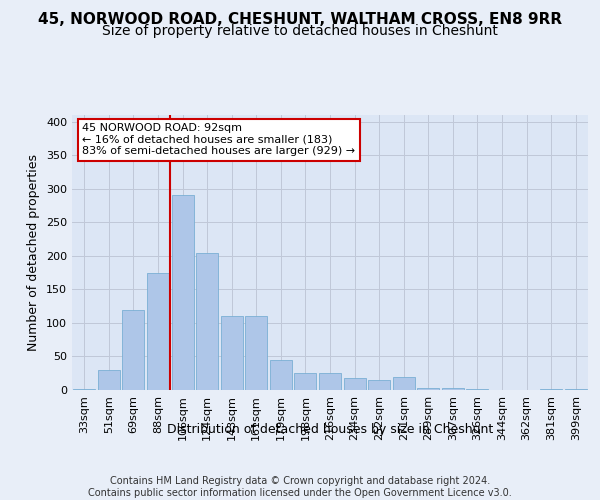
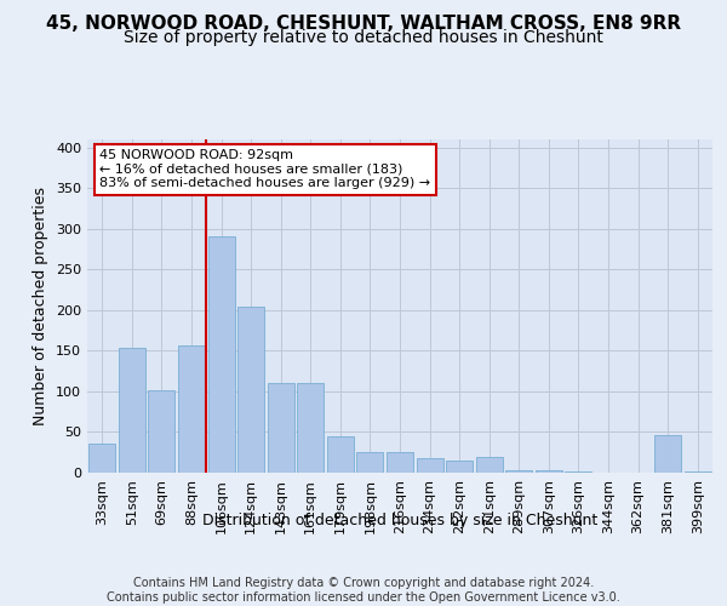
33sqm: 2 -> 36
51sqm: 30 -> 154
69sqm: 120 -> 102
88sqm: 175 -> 156
381sqm: 1 -> 46
